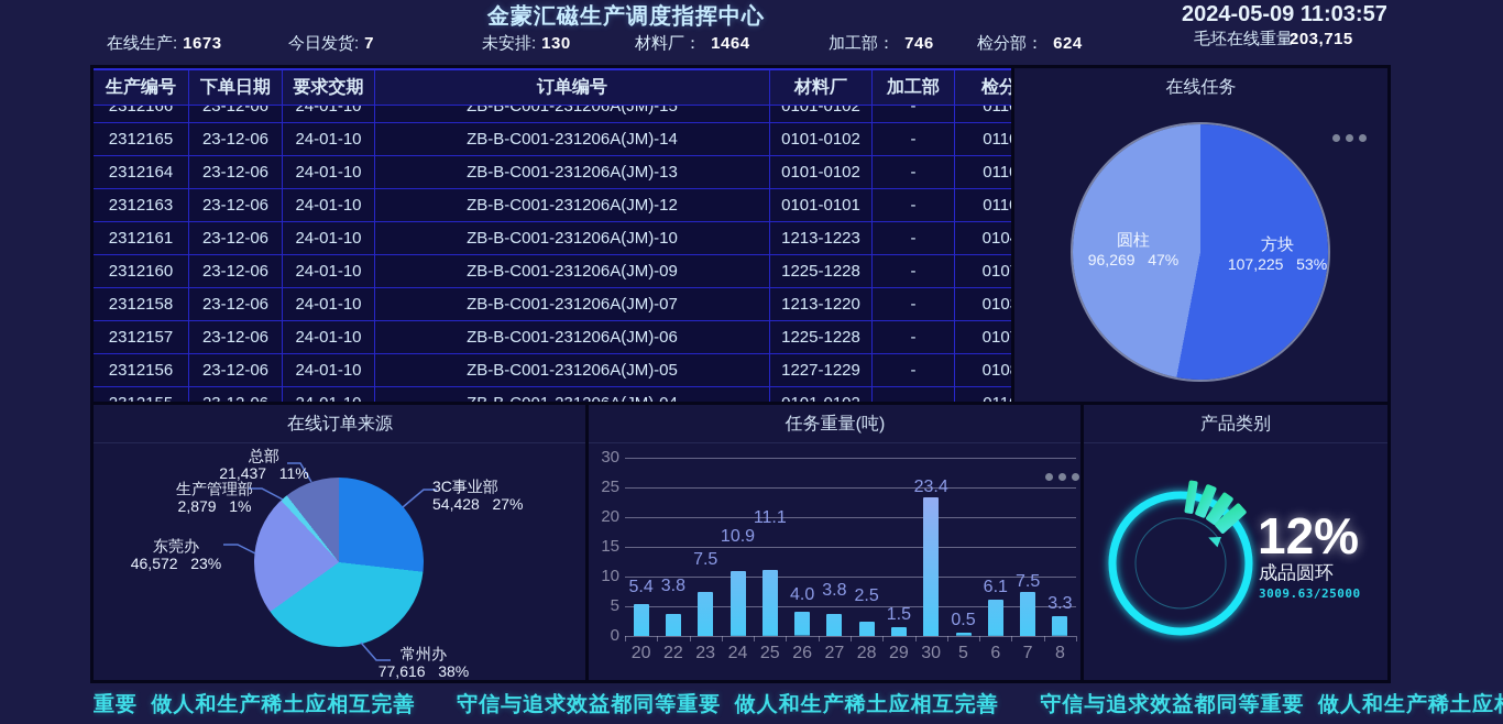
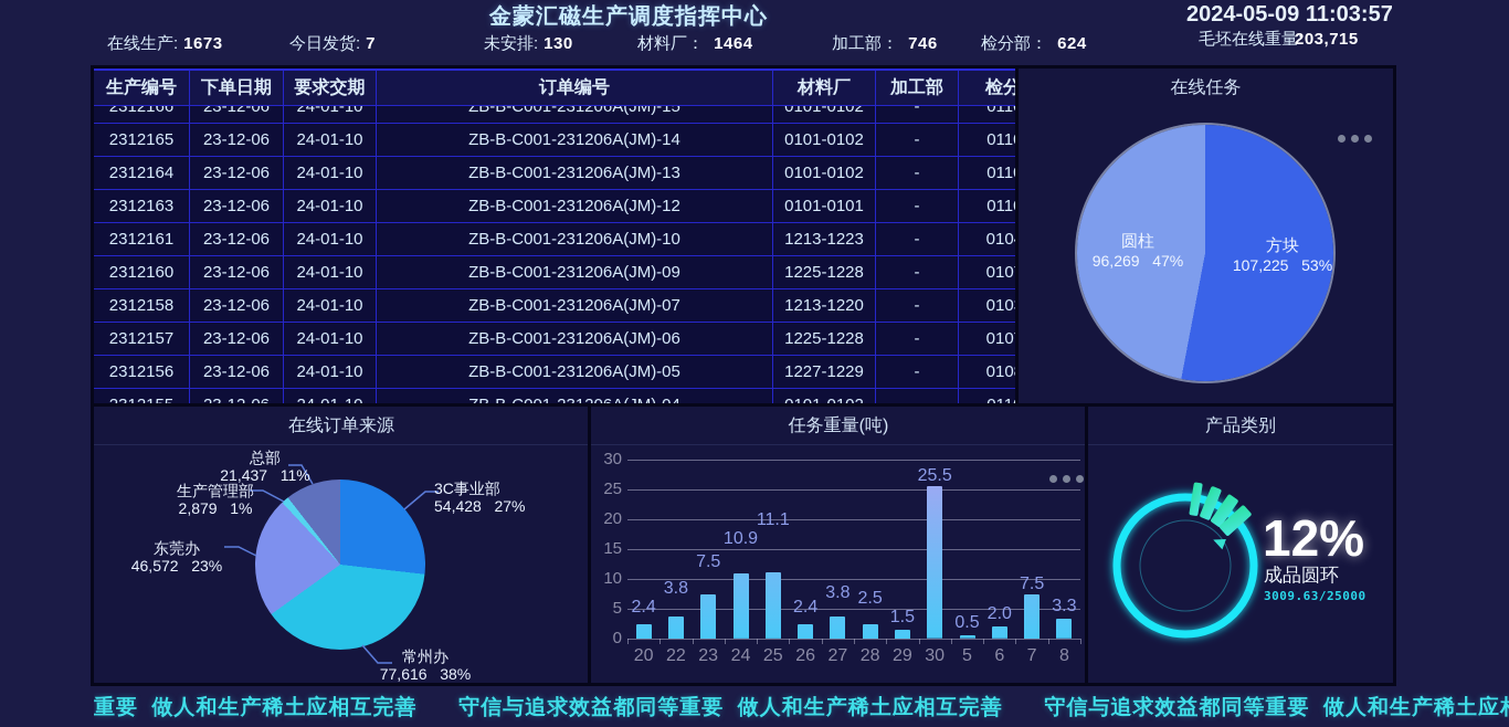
任务重量(吨)/20: 5.4 -> 2.4
任务重量(吨)/26: 4.0 -> 2.4
任务重量(吨)/30: 23.4 -> 25.5
任务重量(吨)/6: 6.1 -> 2.0
